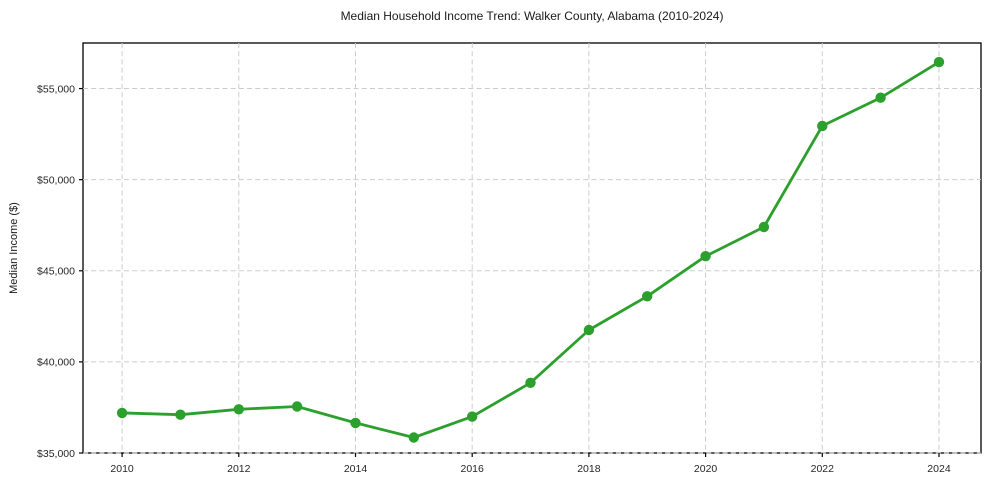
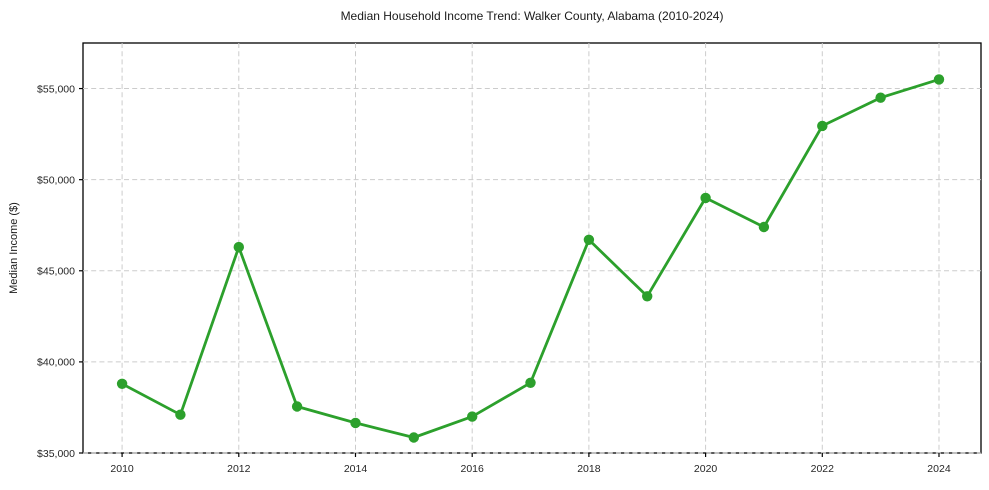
2010: $37200 -> $38800
2012: $37400 -> $46300
2018: $41800 -> $46700
2020: $45800 -> $49000
2024: $56400 -> $55500
